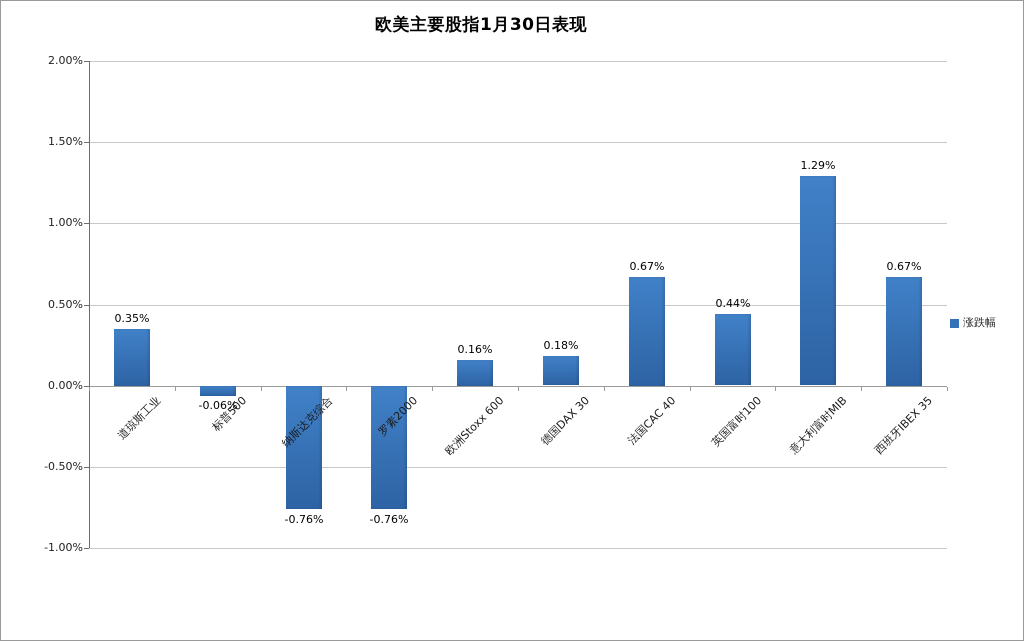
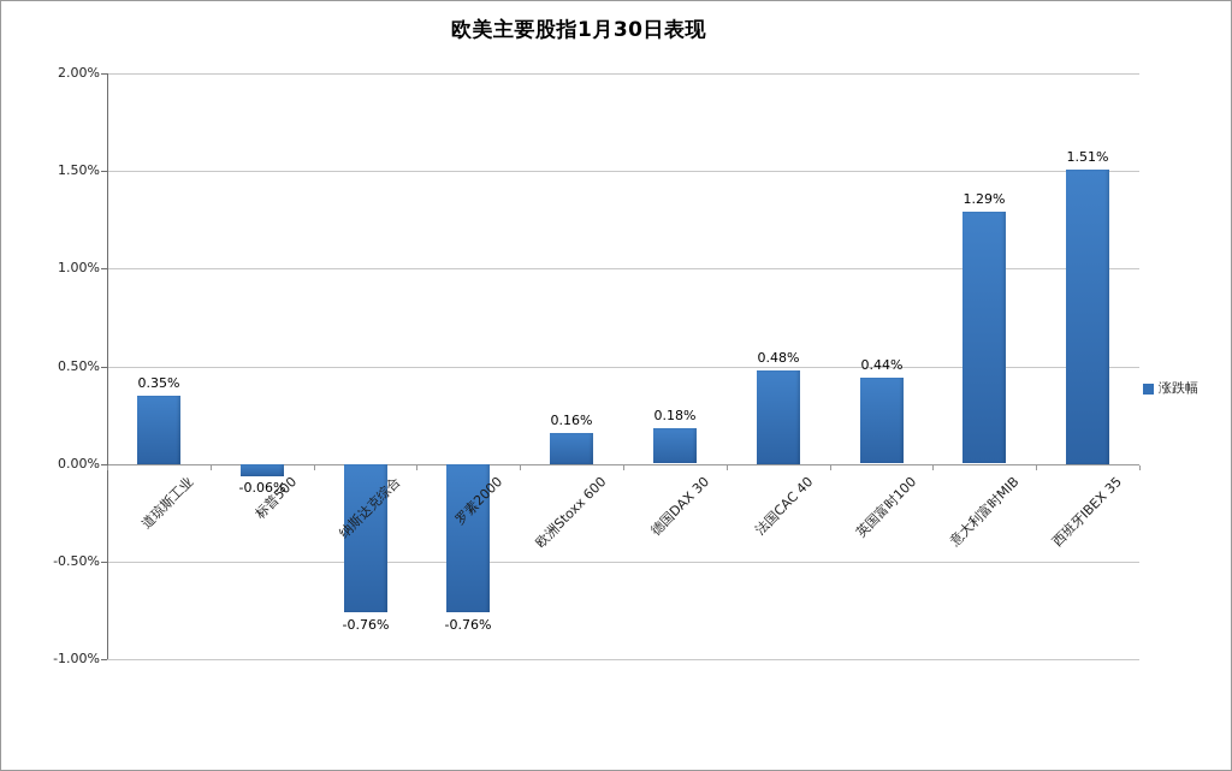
法国CAC 40: 0.67% -> 0.48%
西班牙IBEX 35: 0.67% -> 1.51%
